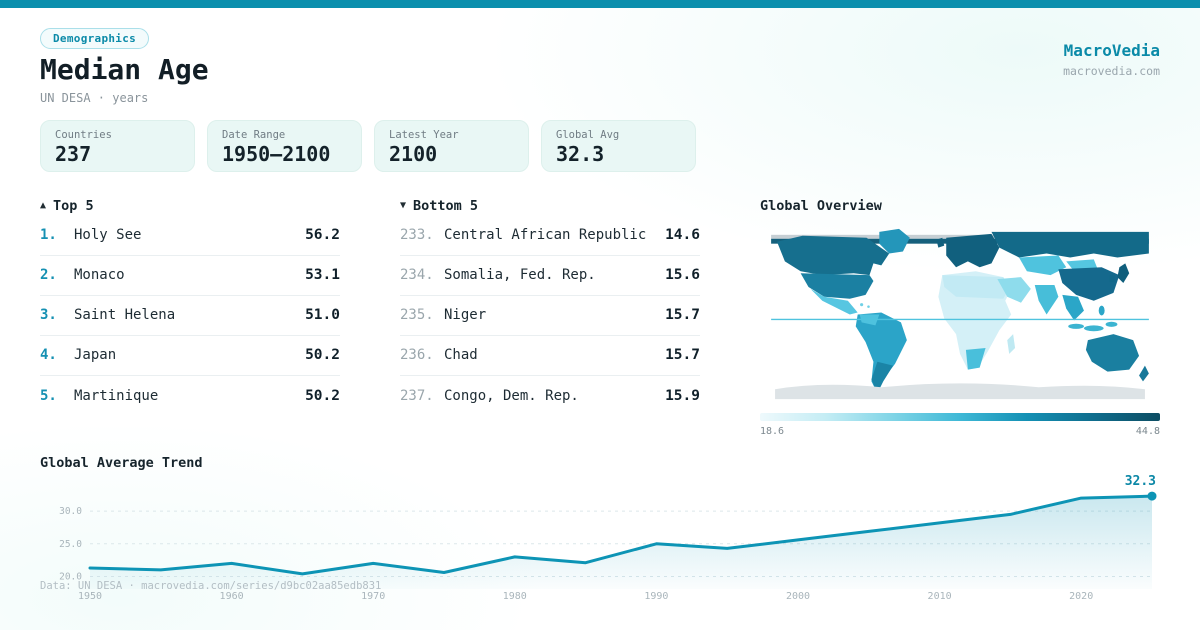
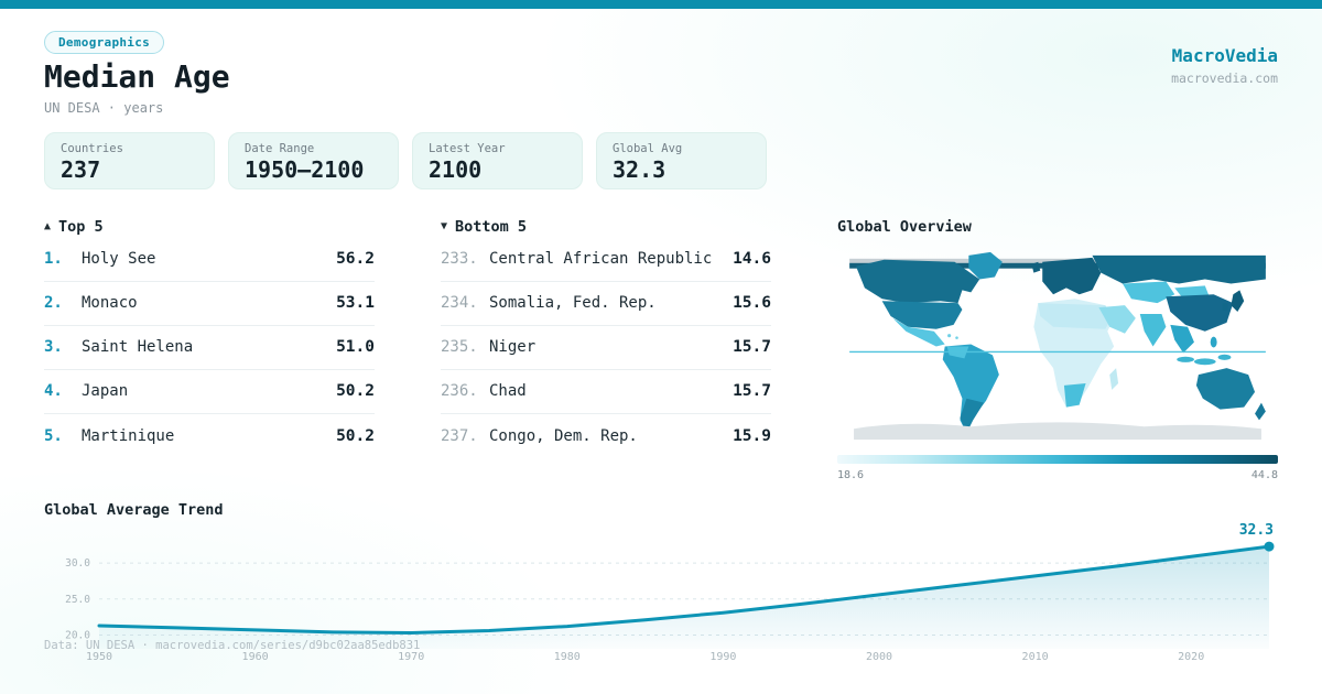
1960: 22 -> 21
1970: 22 -> 20
1980: 23 -> 21
1990: 25 -> 23
2020: 32 -> 31
